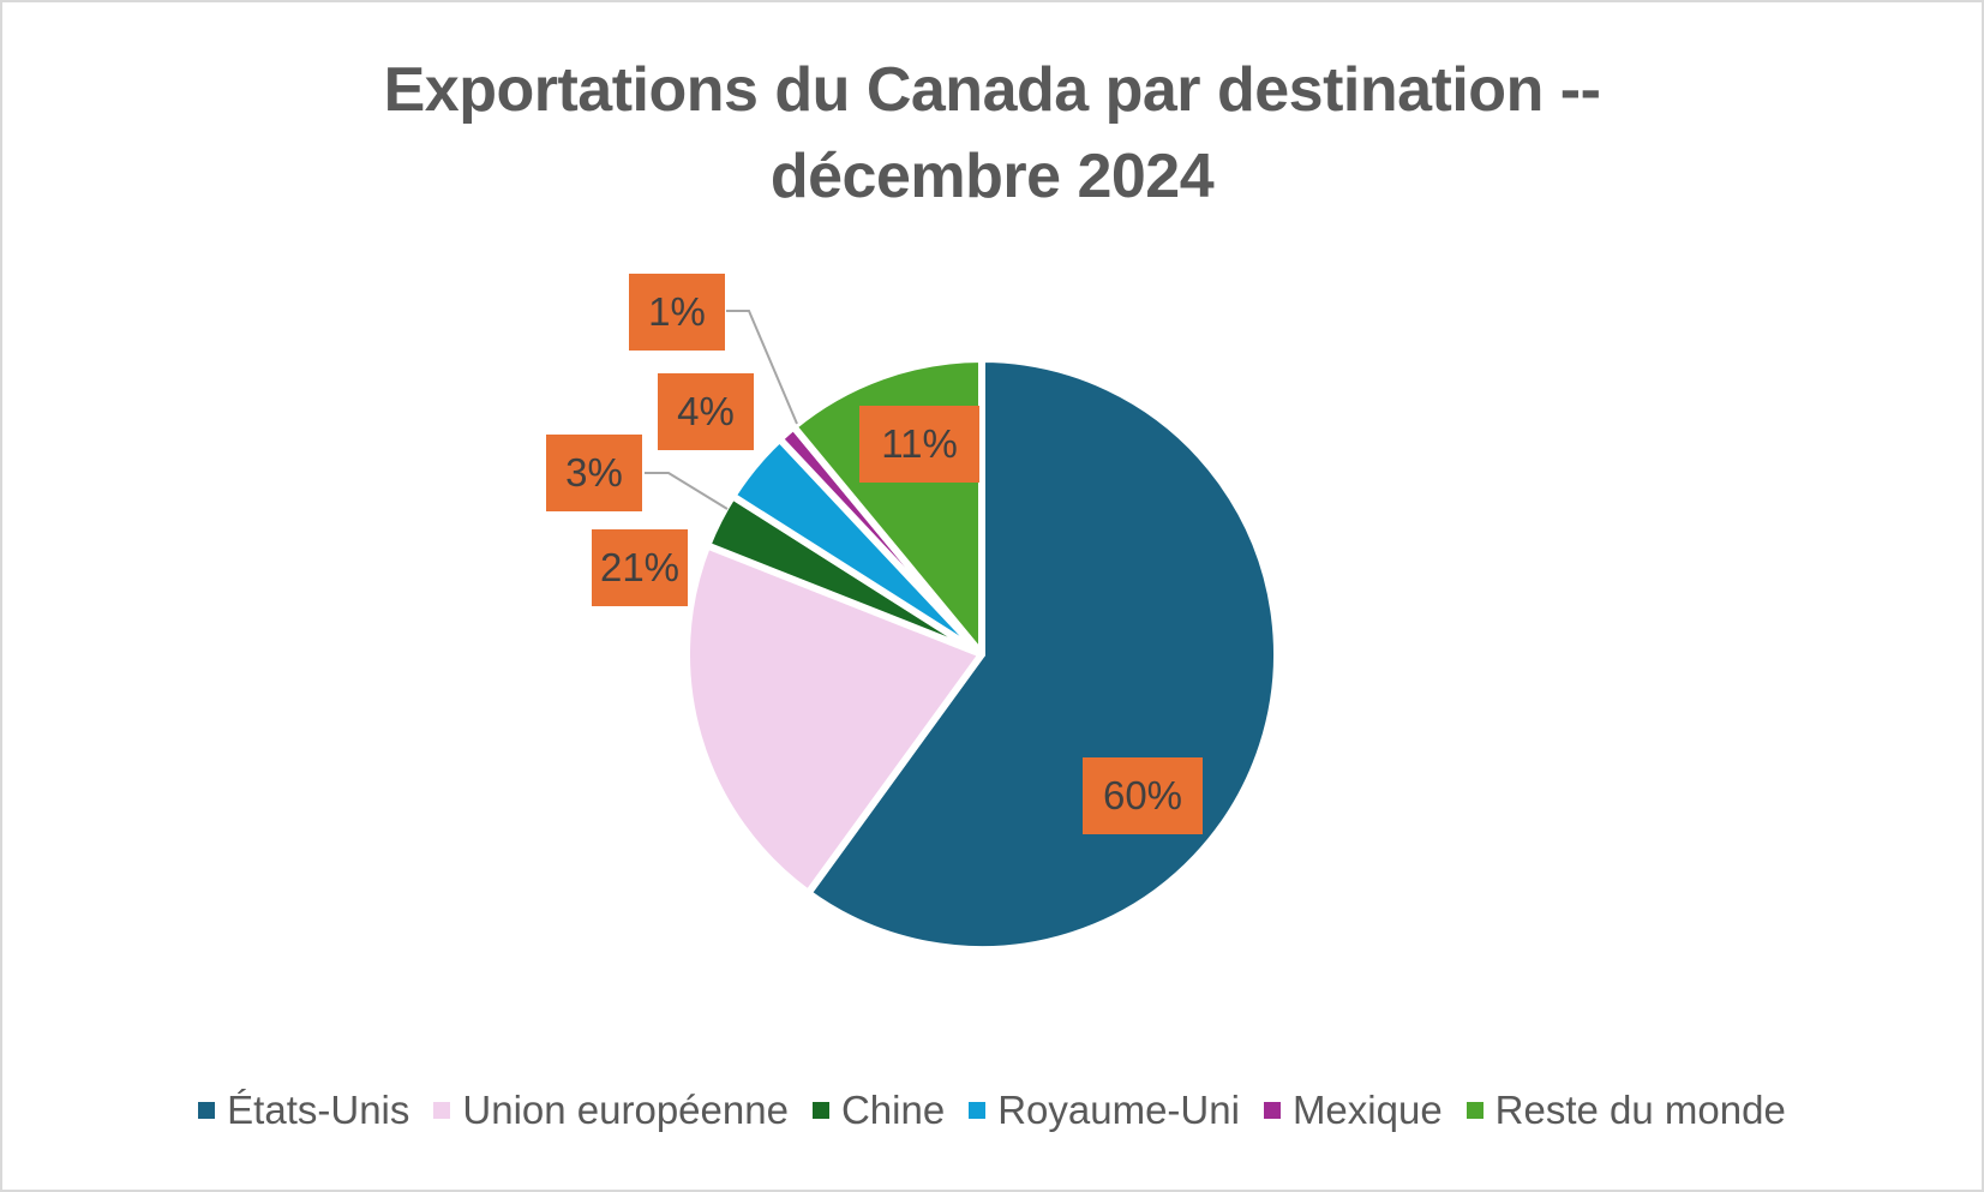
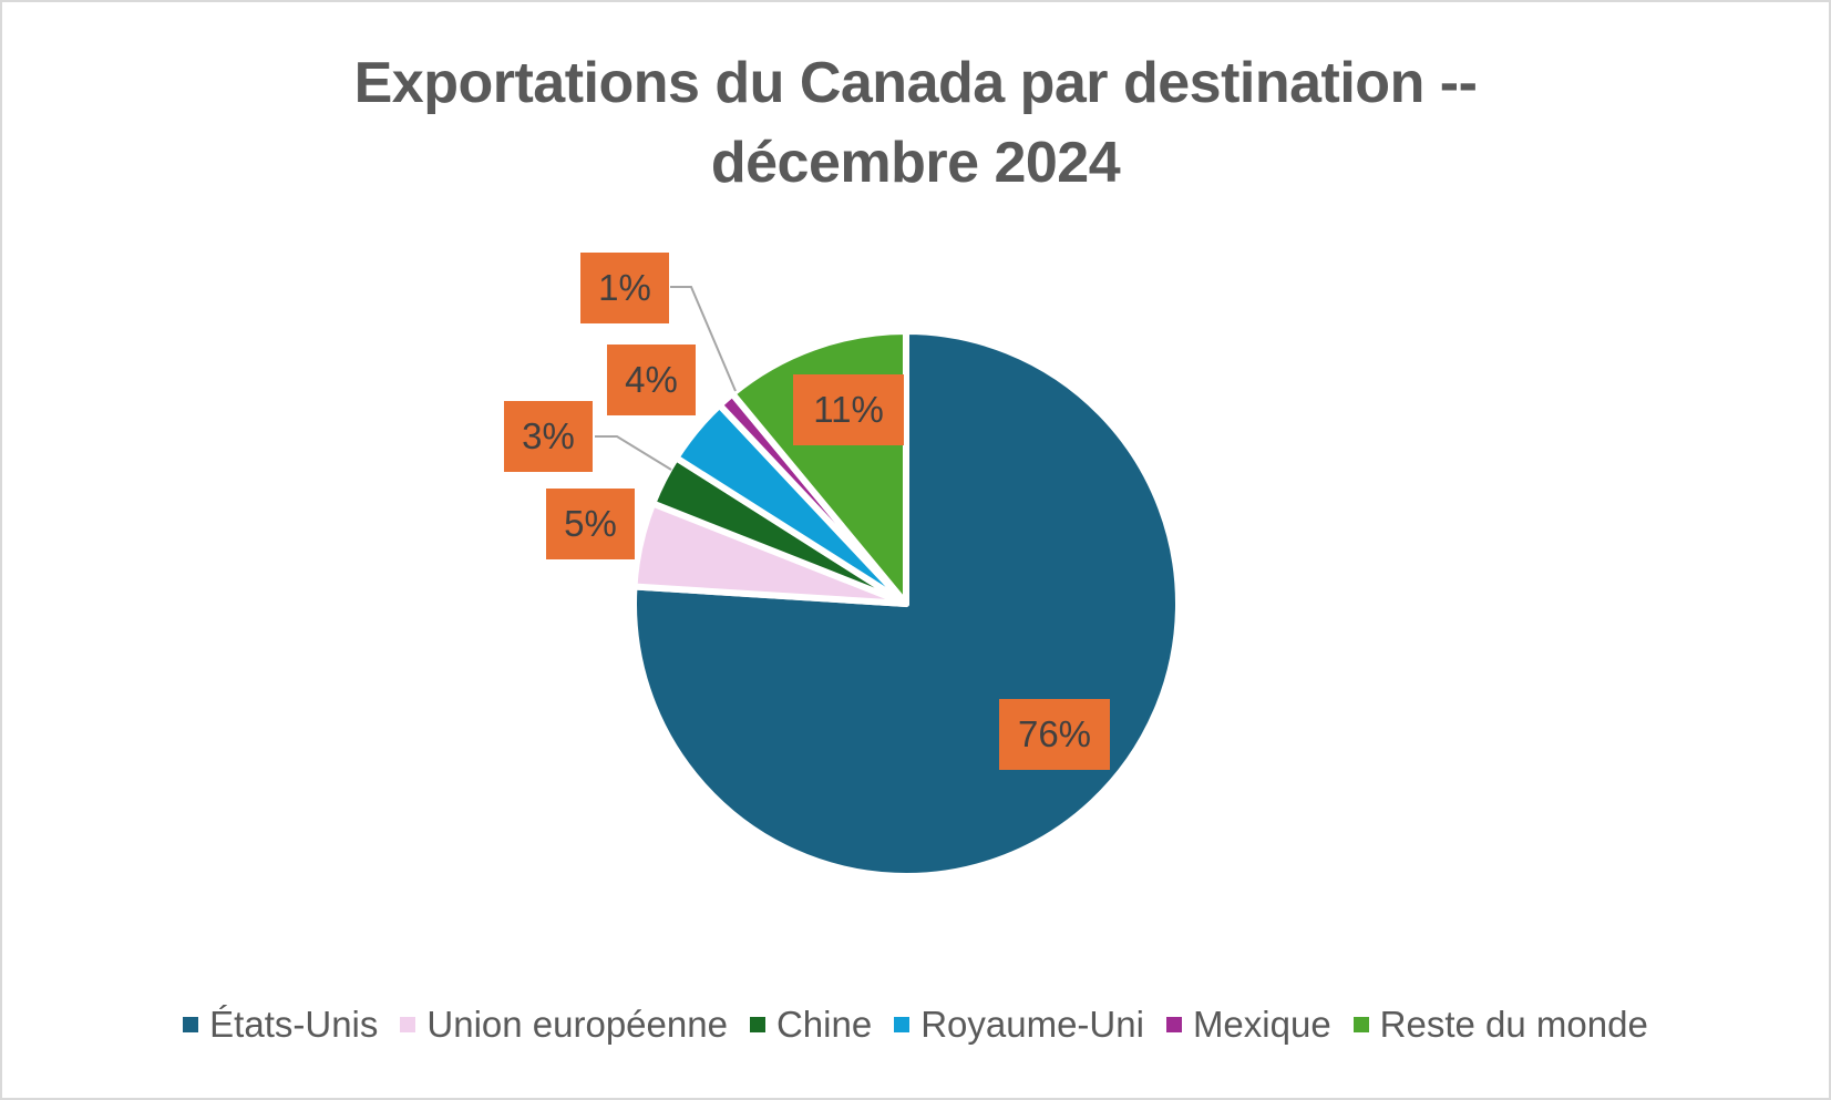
États-Unis: 60% -> 76%
Union européenne: 21% -> 5%
